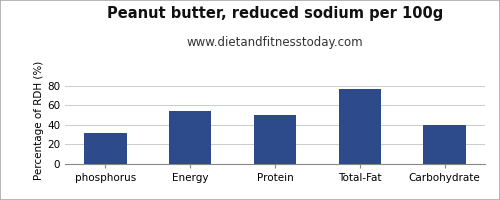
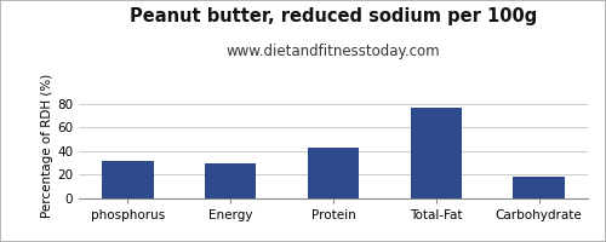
Energy: 54 -> 30
Protein: 50 -> 43
Carbohydrate: 40 -> 18
